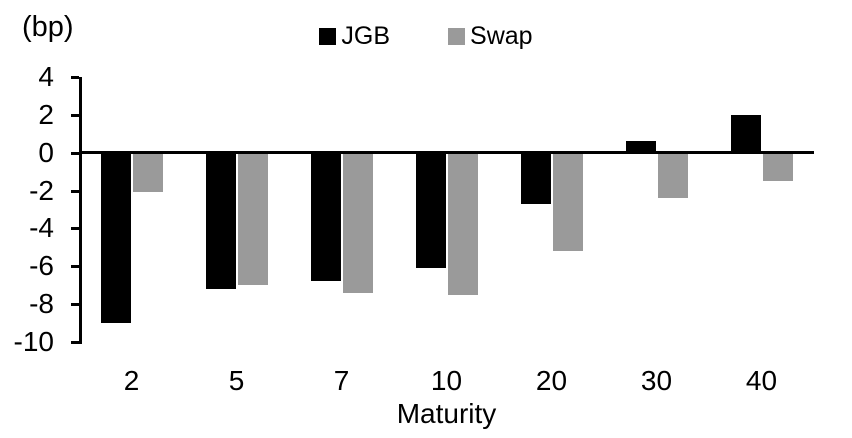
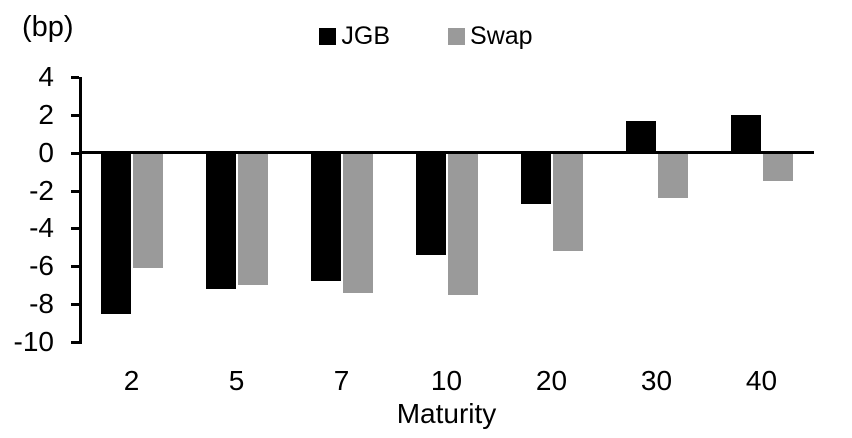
JGB/2: -9.0 -> -8.5
Swap/2: -2.1 -> -6.1
JGB/10: -6.1 -> -5.4
JGB/30: 0.6 -> 1.7
